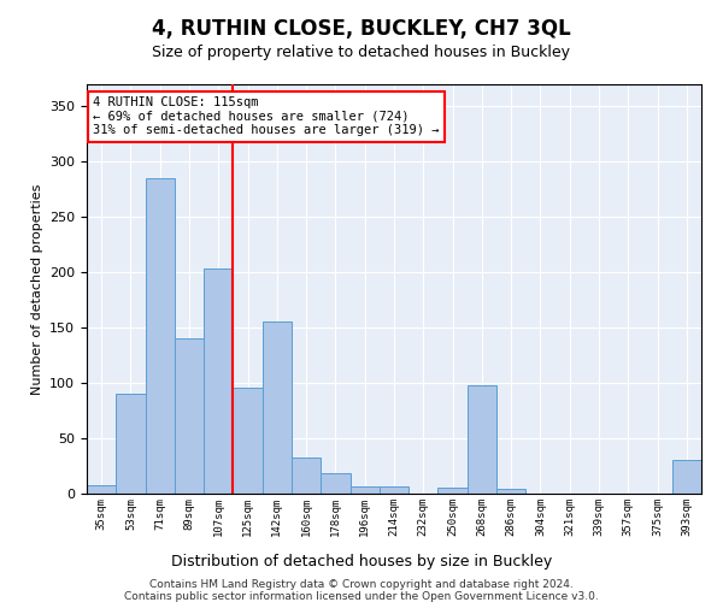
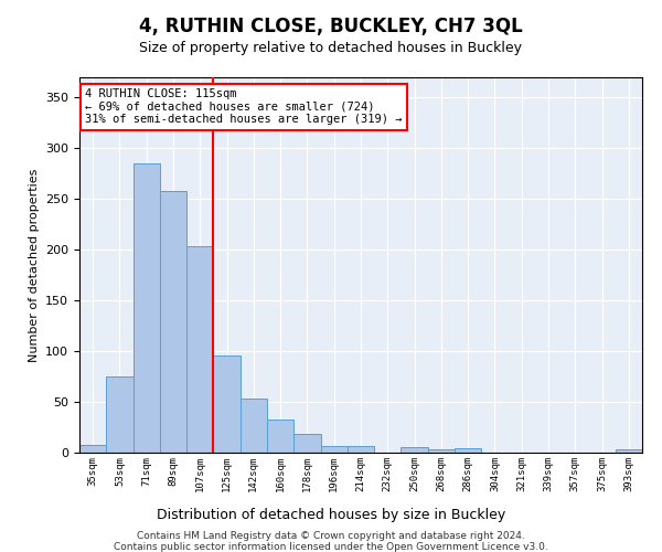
53sqm: 90 -> 75
89sqm: 140 -> 258
142sqm: 156 -> 53
268sqm: 98 -> 3
393sqm: 30 -> 3
